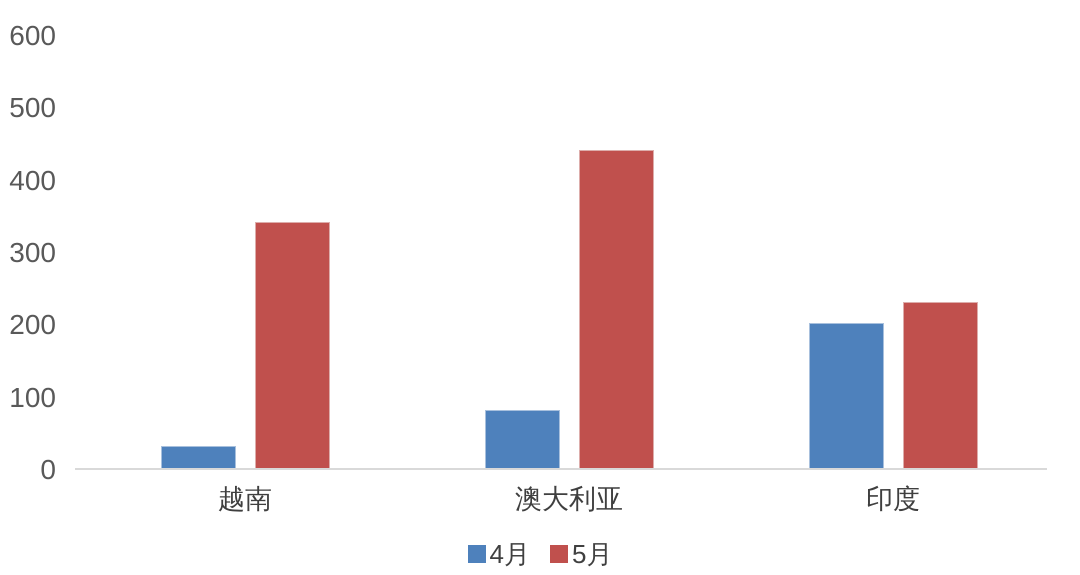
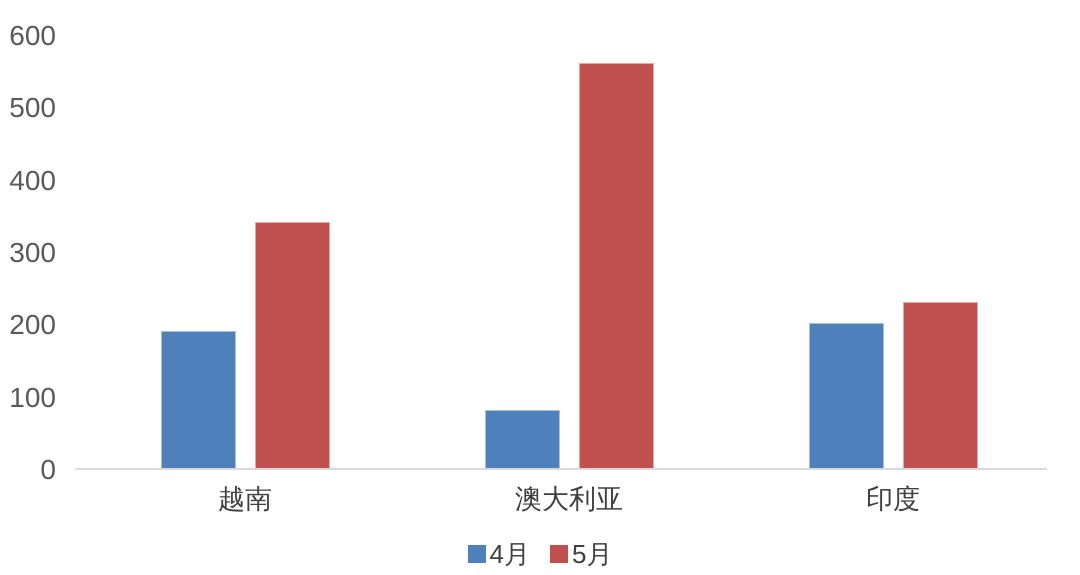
4月/越南: 30 -> 190
5月/澳大利亚: 440 -> 560
